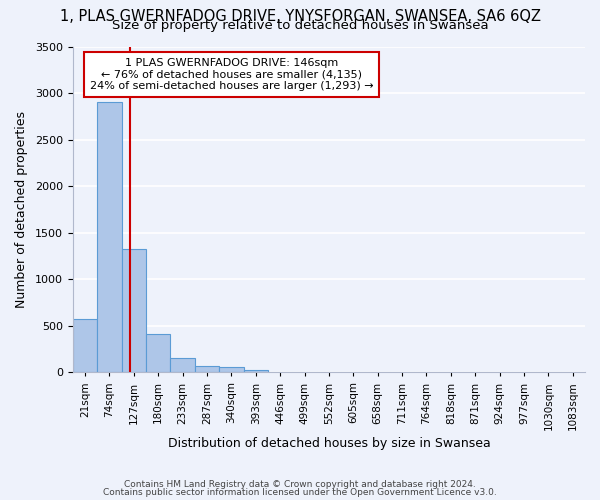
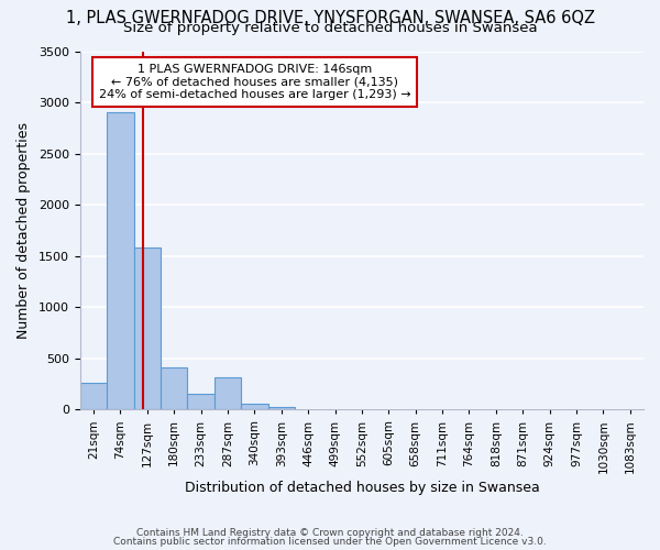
21sqm: 570 -> 260
127sqm: 1330 -> 1580
287sqm: 60 -> 320
